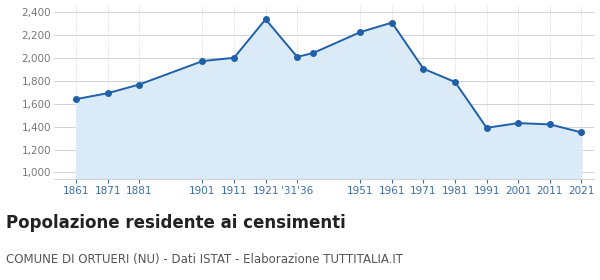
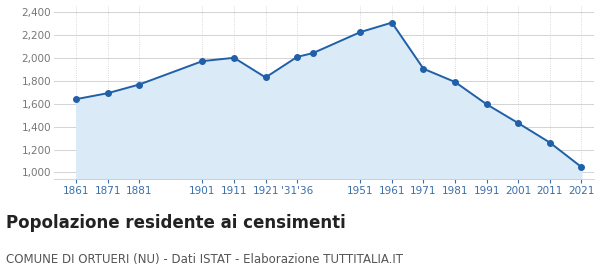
1921: 2,340 -> 1,830
1991: 1,390 -> 1,600
2011: 1,420 -> 1,260
2021: 1,350 -> 1,050
